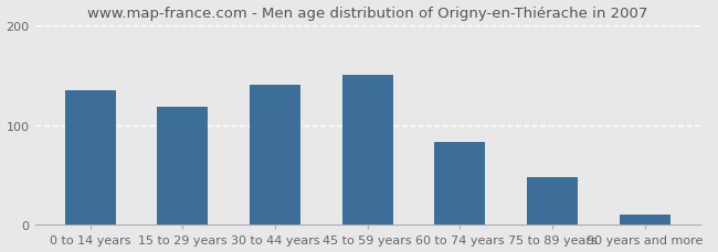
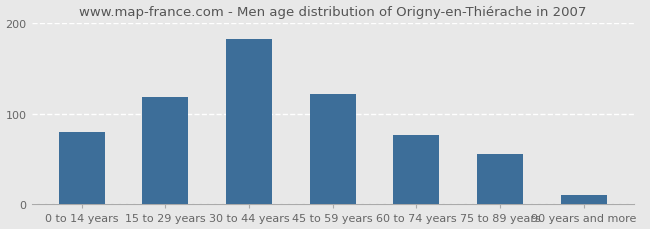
0 to 14 years: 135 -> 80
30 to 44 years: 140 -> 182
45 to 59 years: 150 -> 122
60 to 74 years: 83 -> 76
75 to 89 years: 48 -> 56
